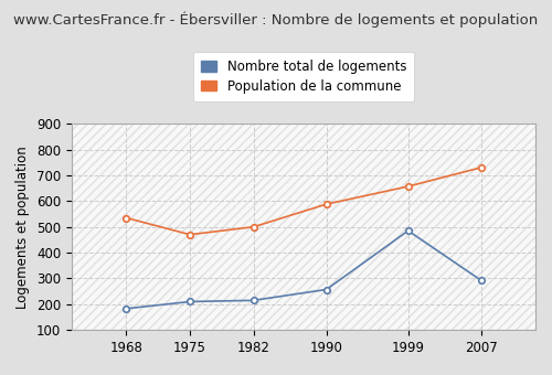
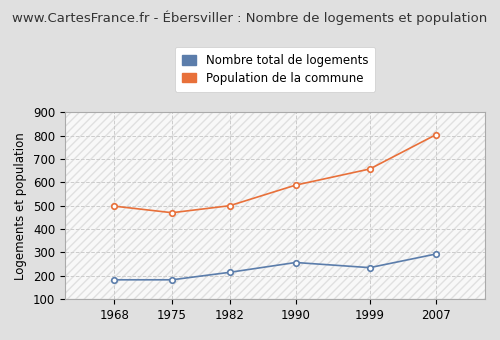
Population de la commune/1968: 535 -> 498
Nombre total de logements/1975: 210 -> 183
Nombre total de logements/1999: 485 -> 235
Population de la commune/2007: 730 -> 803
